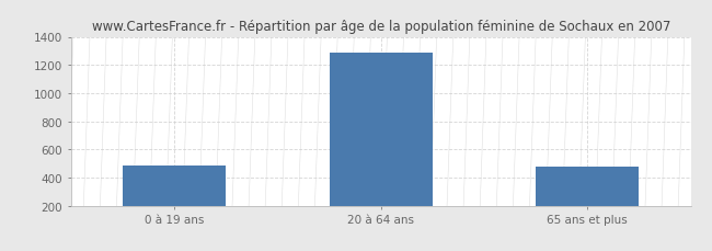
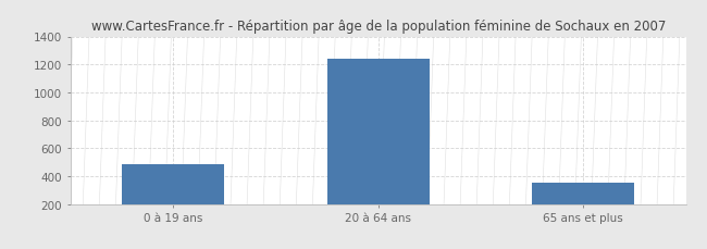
20 à 64 ans: 1290 -> 1240
65 ans et plus: 480 -> 360
